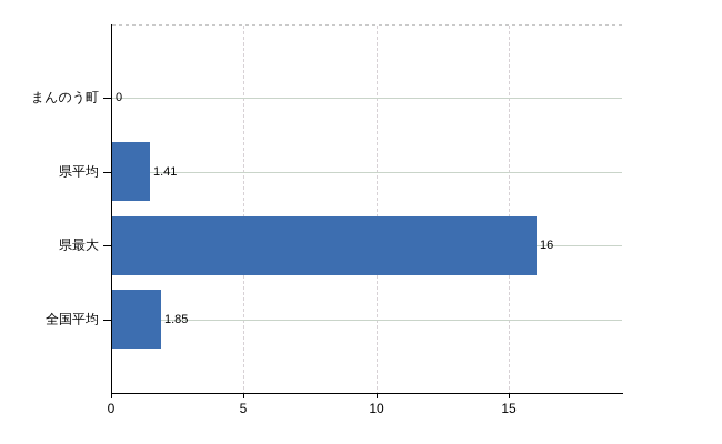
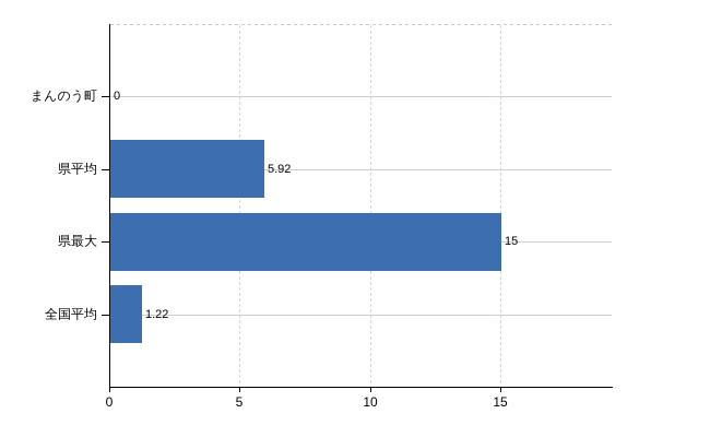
県平均: 1.41 -> 5.92
県最大: 16 -> 15
全国平均: 1.85 -> 1.22
